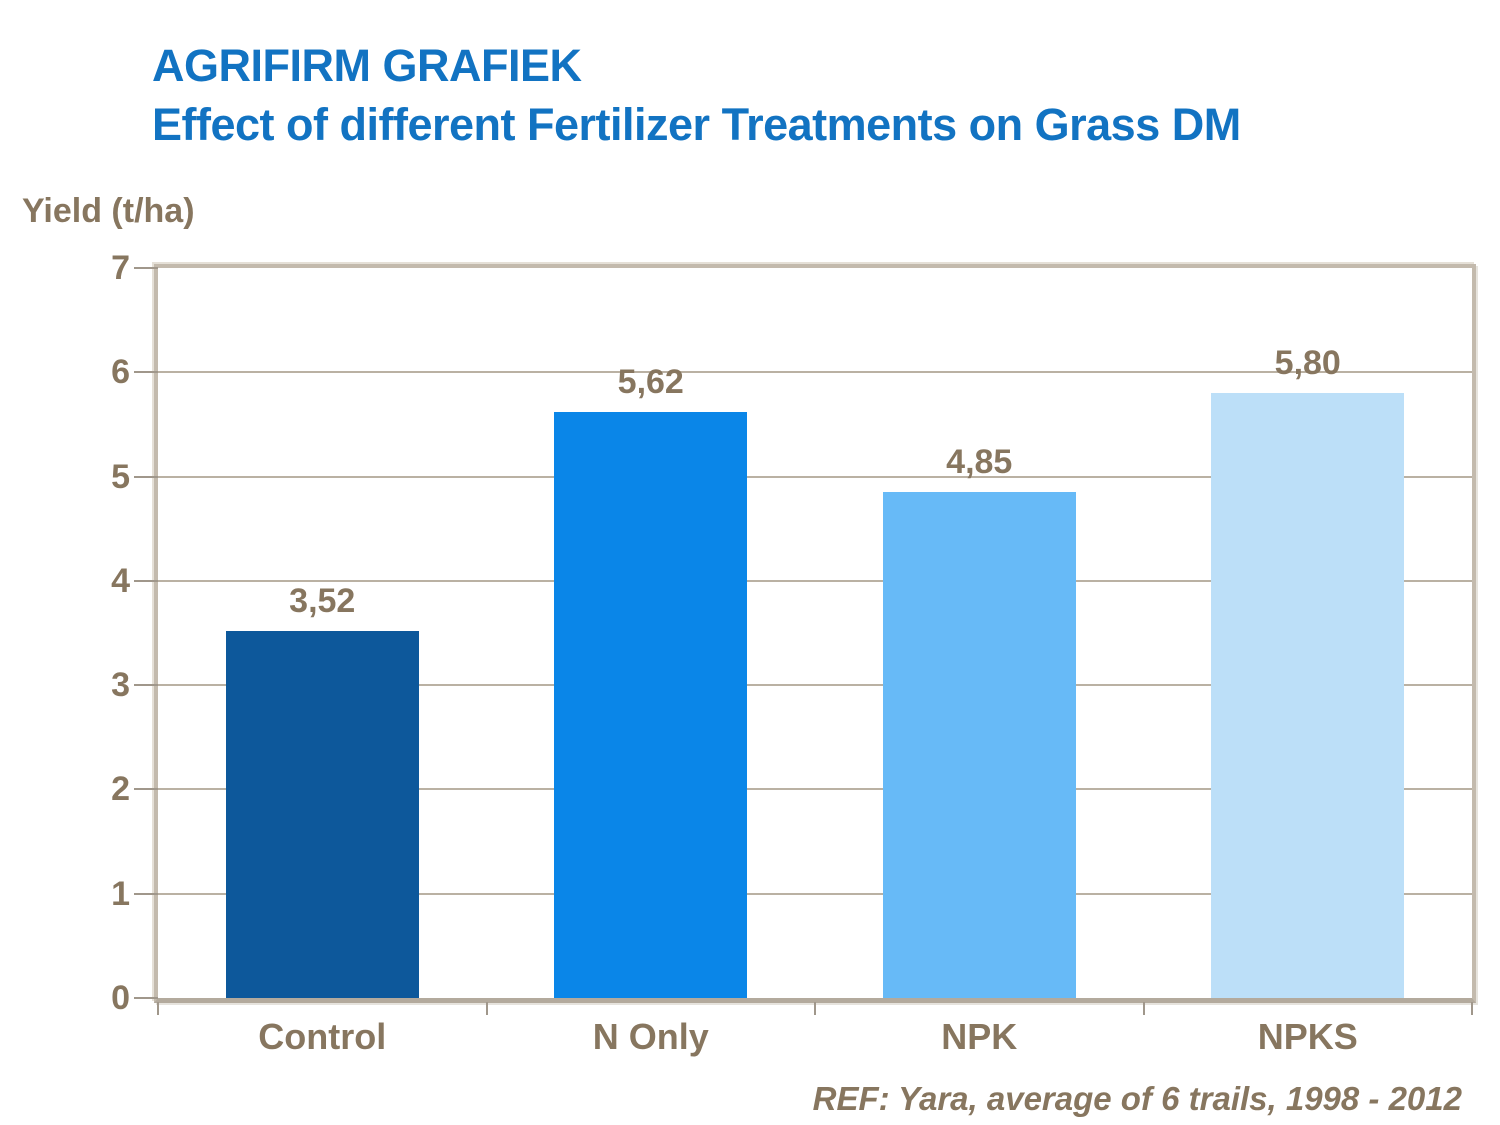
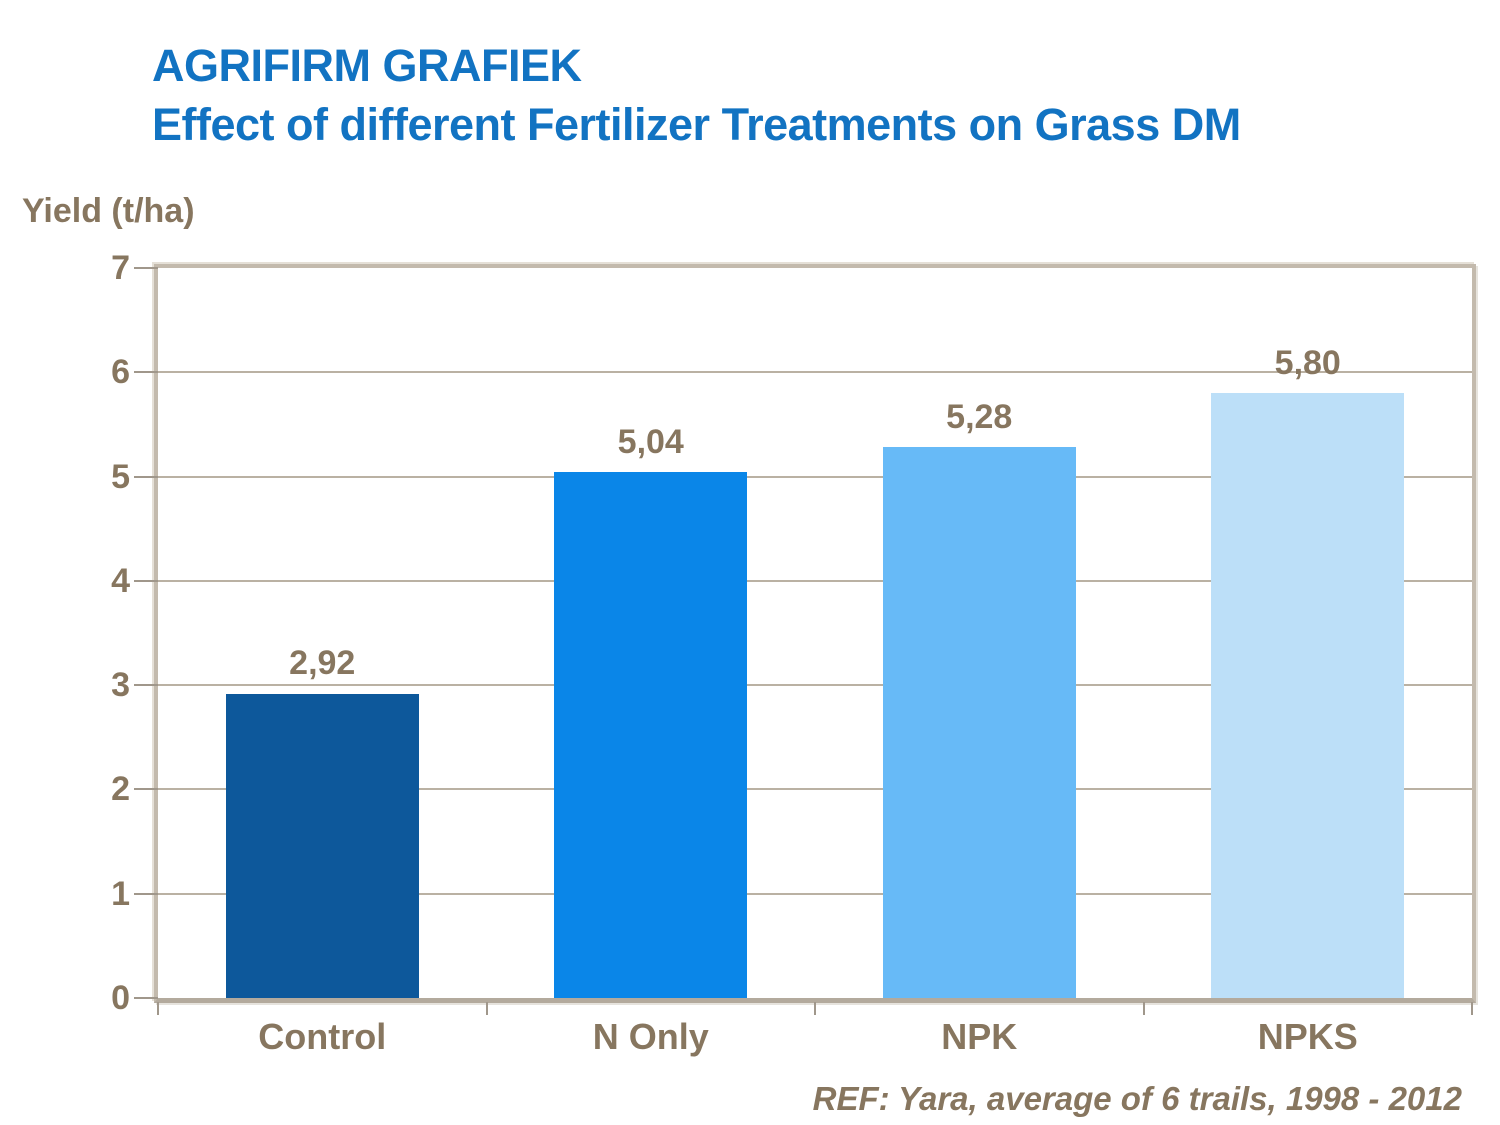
Control: 3,52 -> 2,92
N Only: 5,62 -> 5,04
NPK: 4,85 -> 5,28
